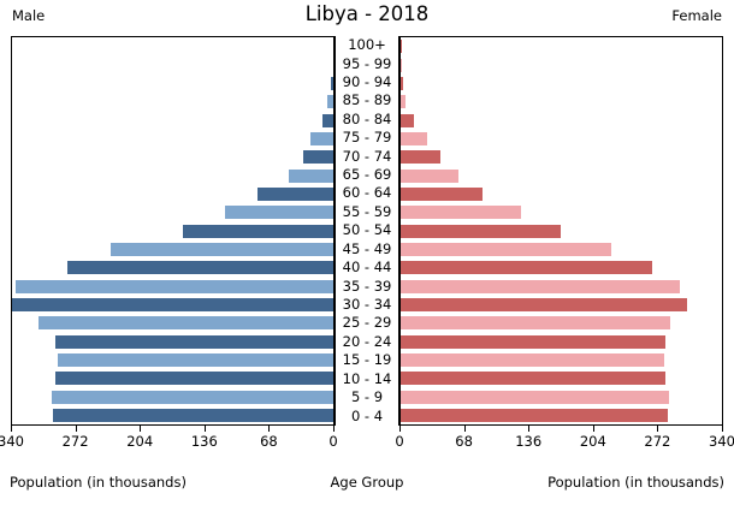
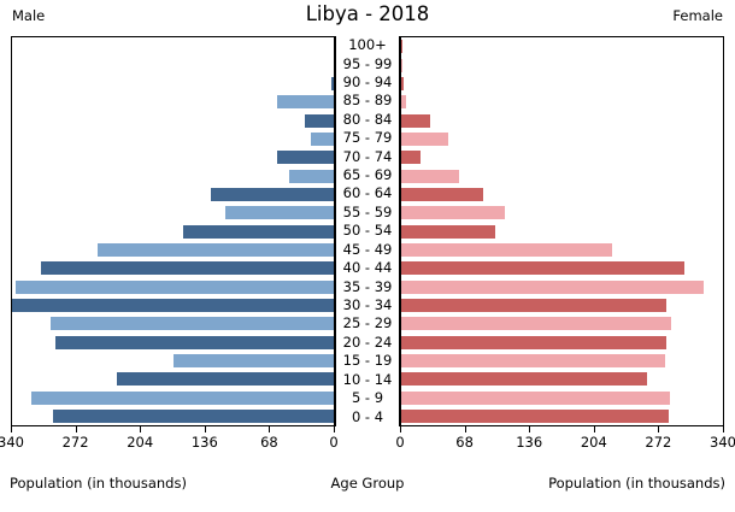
Male/5 - 9: 300 -> 320
Male/10 - 14: 300 -> 230
Female/10 - 14: 280 -> 260
Male/15 - 19: 290 -> 170
Male/25 - 29: 310 -> 300
Female/30 - 34: 300 -> 280
Female/35 - 39: 300 -> 320
Male/40 - 44: 280 -> 310
Female/40 - 44: 270 -> 300
Male/45 - 49: 240 -> 250
Female/50 - 54: 170 -> 100
Female/55 - 59: 130 -> 110
Male/60 - 64: 80 -> 130
Male/70 - 74: 30 -> 60
Female/70 - 74: 40 -> 20
Female/75 - 79: 30 -> 50
Male/80 - 84: 10 -> 30
Female/80 - 84: 10 -> 30
Male/85 - 89: 10 -> 60
